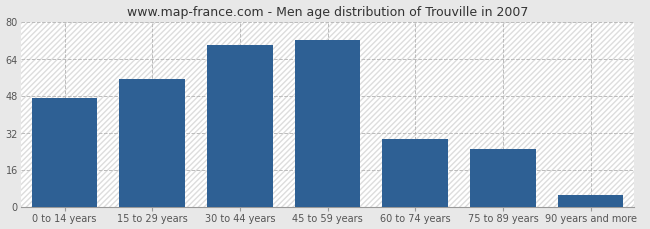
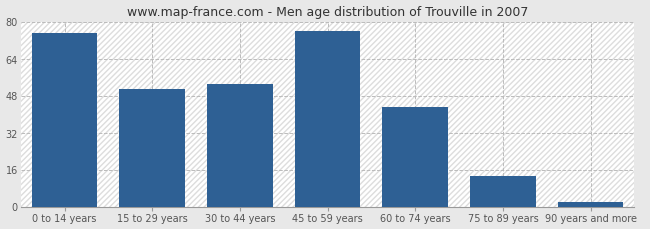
0 to 14 years: 47 -> 75
15 to 29 years: 55 -> 51
30 to 44 years: 70 -> 53
45 to 59 years: 72 -> 76
60 to 74 years: 29 -> 43
75 to 89 years: 25 -> 13
90 years and more: 5 -> 2
